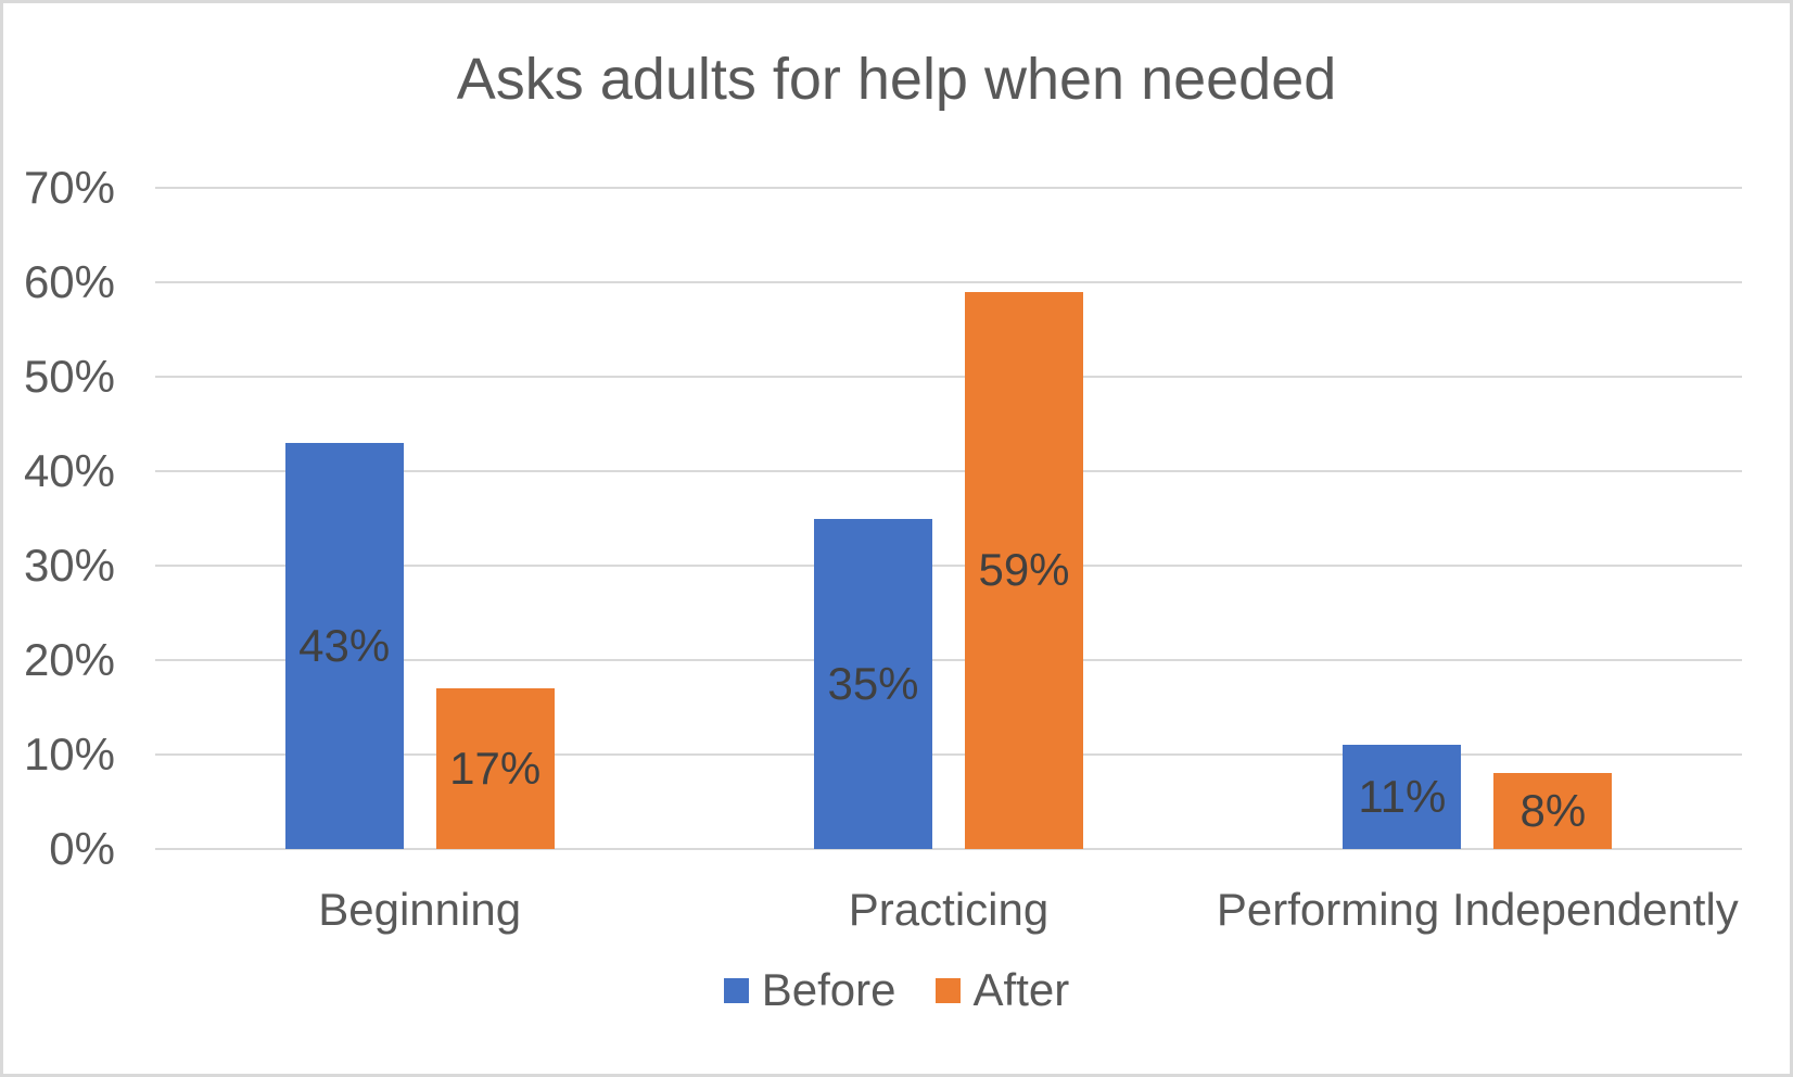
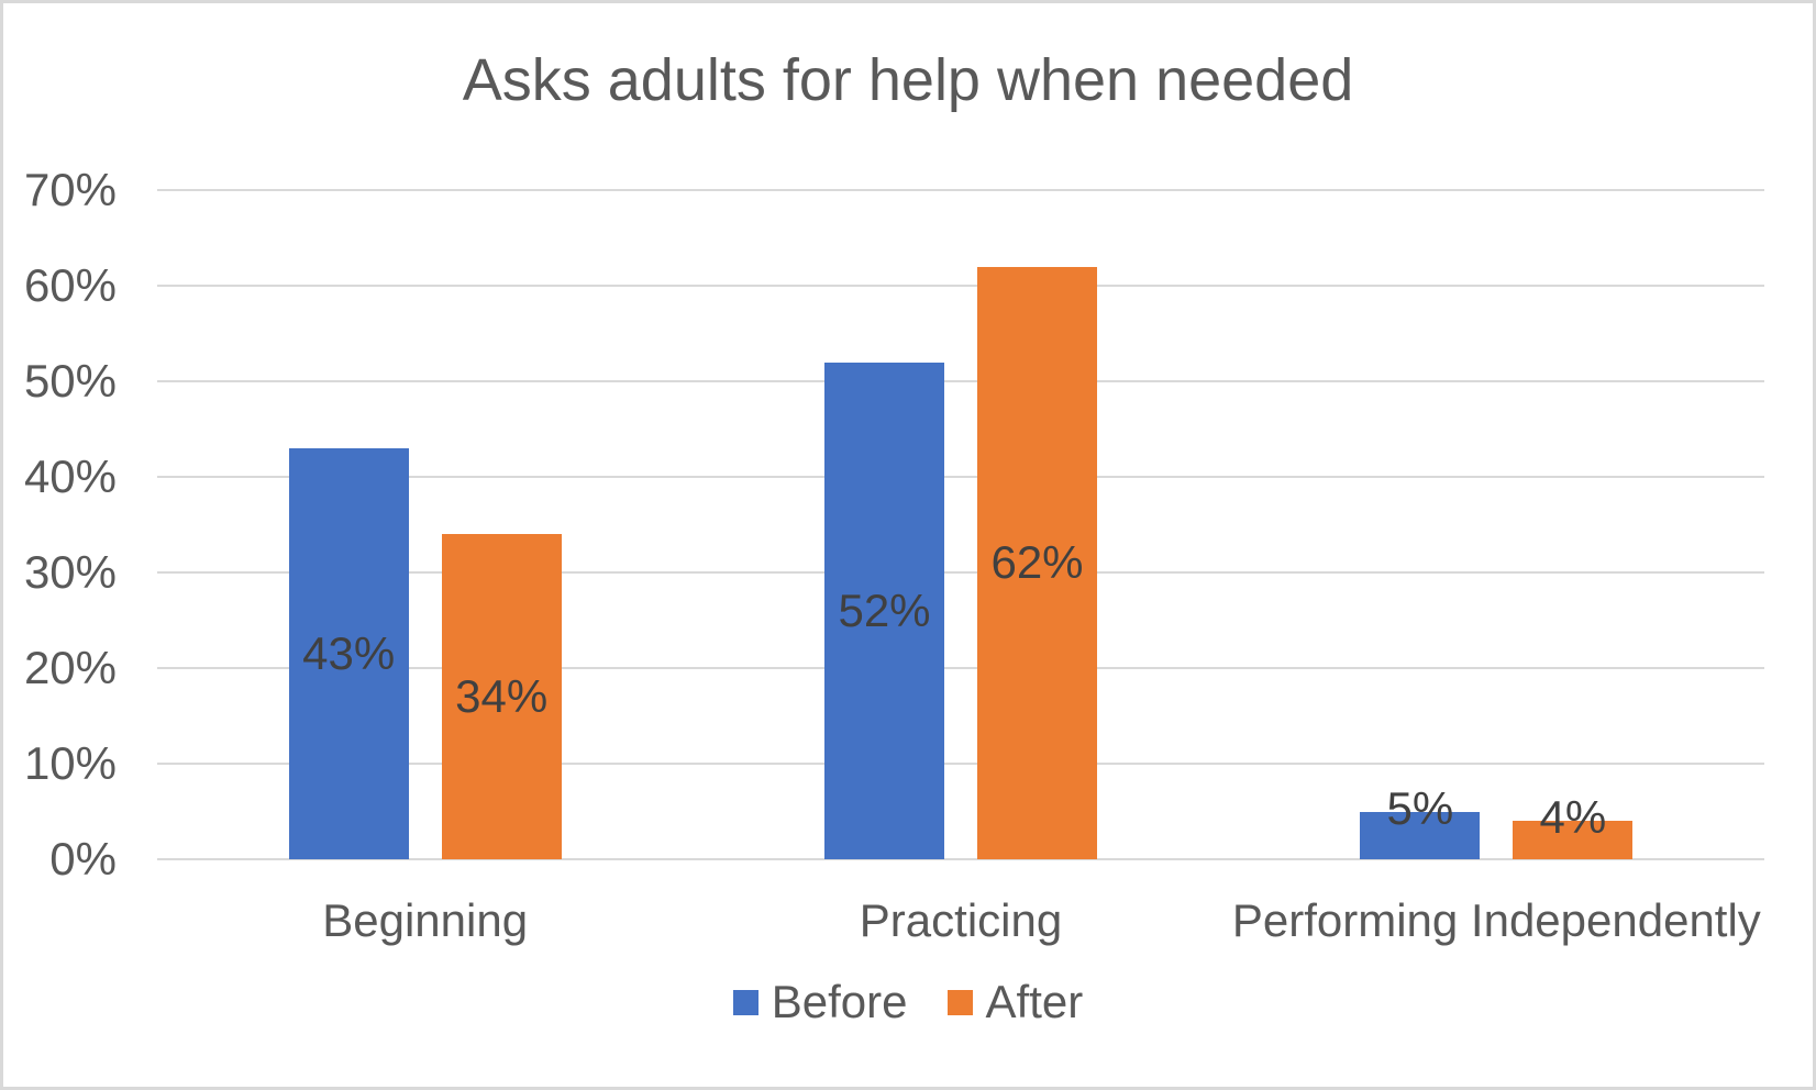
After/Beginning: 17% -> 34%
Before/Practicing: 35% -> 52%
After/Practicing: 59% -> 62%
Before/Performing Independently: 11% -> 5%
After/Performing Independently: 8% -> 4%
